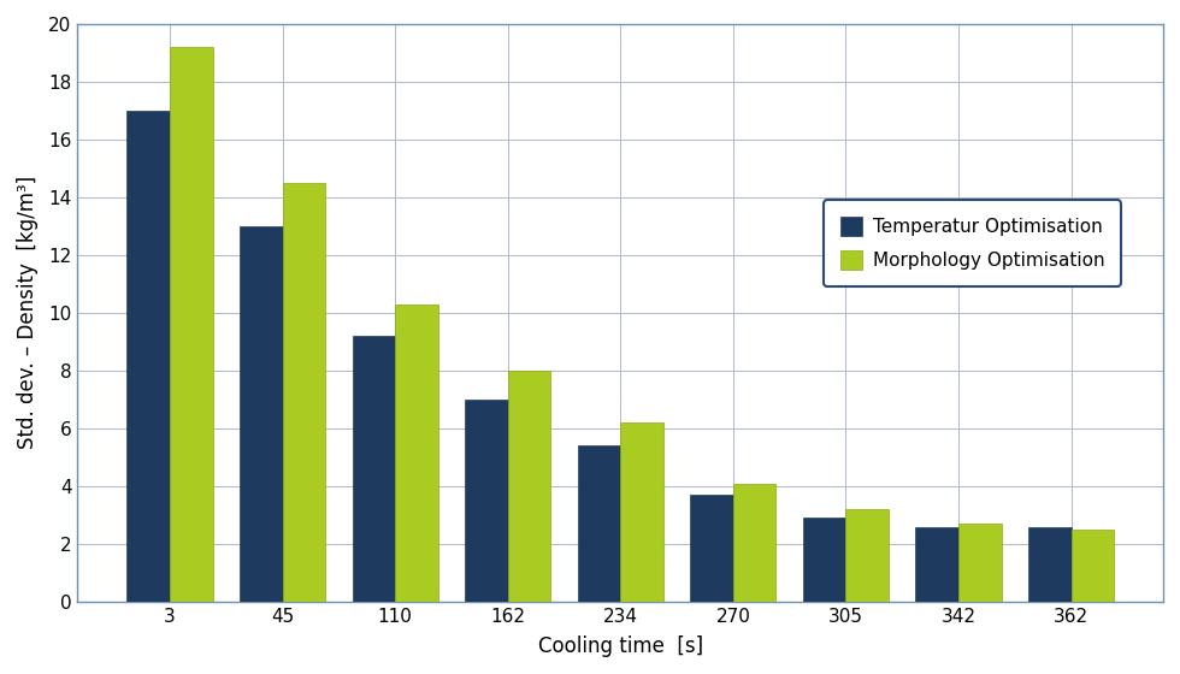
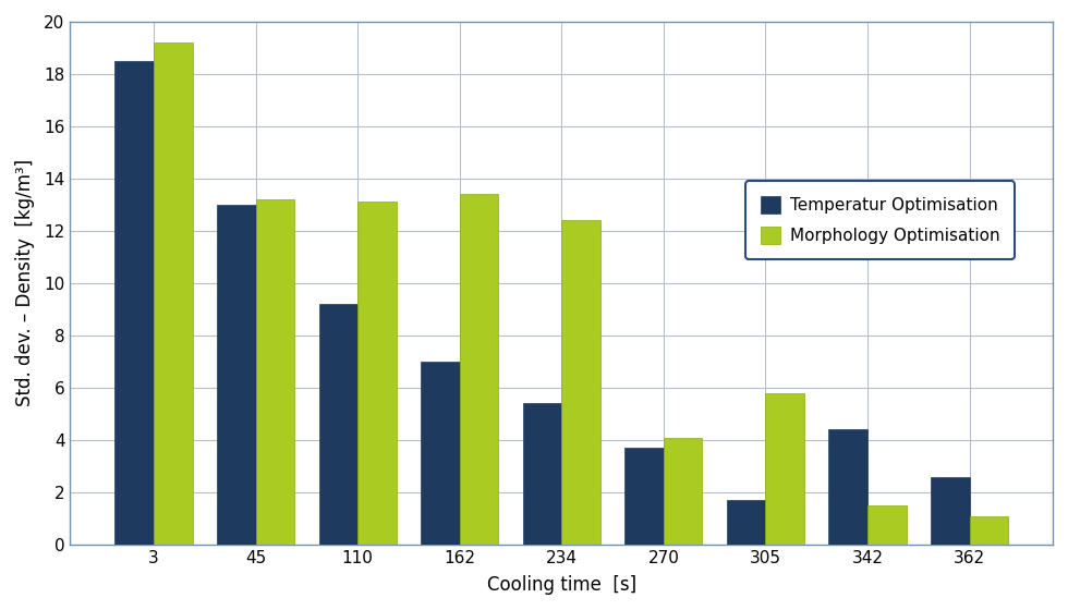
Temperatur Optimisation/3: 17.0 -> 18.5
Morphology Optimisation/45: 14.5 -> 13.2
Morphology Optimisation/110: 10.3 -> 13.1
Morphology Optimisation/162: 8.0 -> 13.4
Morphology Optimisation/234: 6.2 -> 12.4
Temperatur Optimisation/305: 2.9 -> 1.7
Morphology Optimisation/305: 3.2 -> 5.8
Temperatur Optimisation/342: 2.6 -> 4.4
Morphology Optimisation/342: 2.7 -> 1.5
Morphology Optimisation/362: 2.5 -> 1.1
